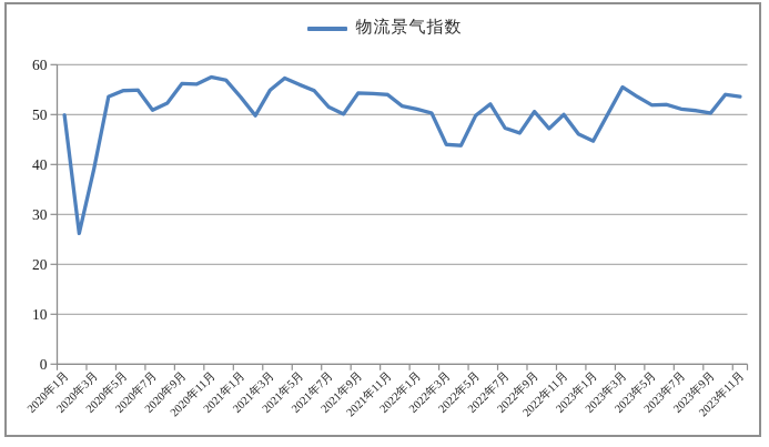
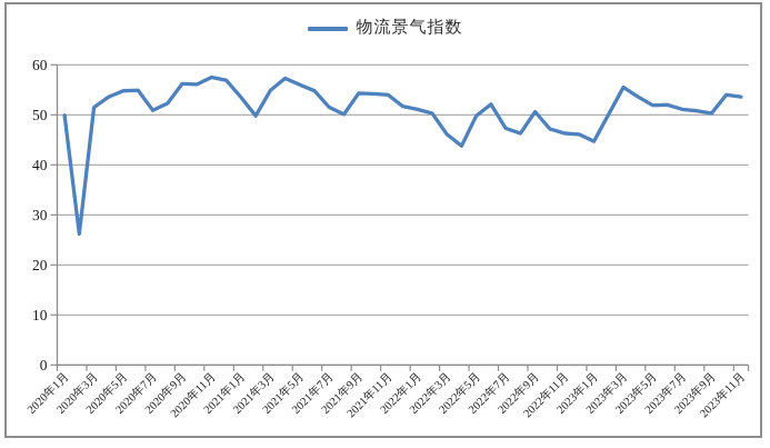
2020年3月: 39 -> 52
2022年3月: 44 -> 46
2022年11月: 50 -> 46
